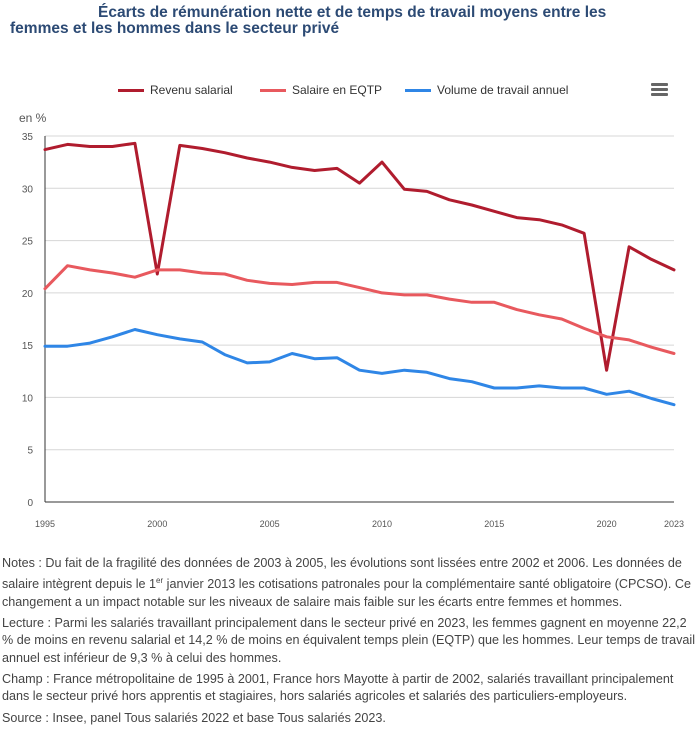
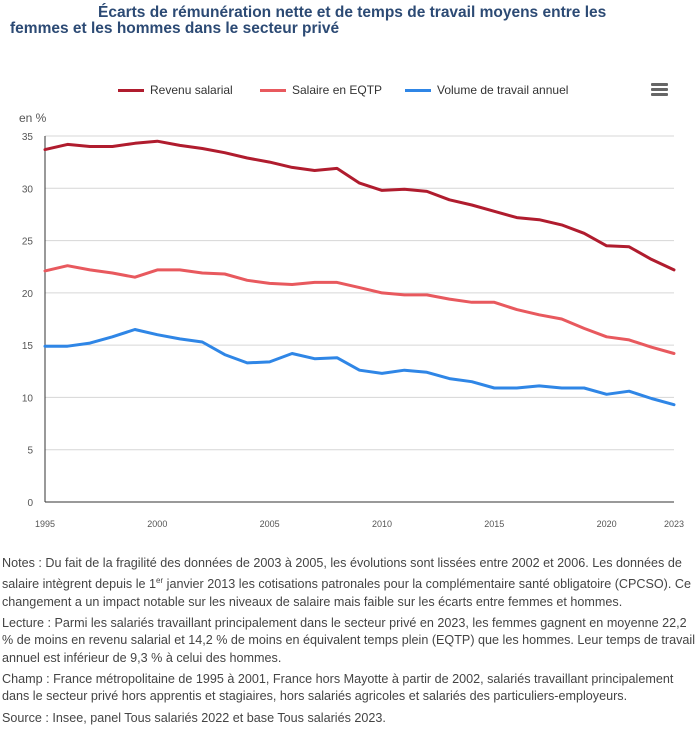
Salaire en EQTP/1995: 20.4 -> 22.1
Revenu salarial/2000: 21.8 -> 34.5
Revenu salarial/2010: 32.5 -> 29.8
Revenu salarial/2020: 12.6 -> 24.5
